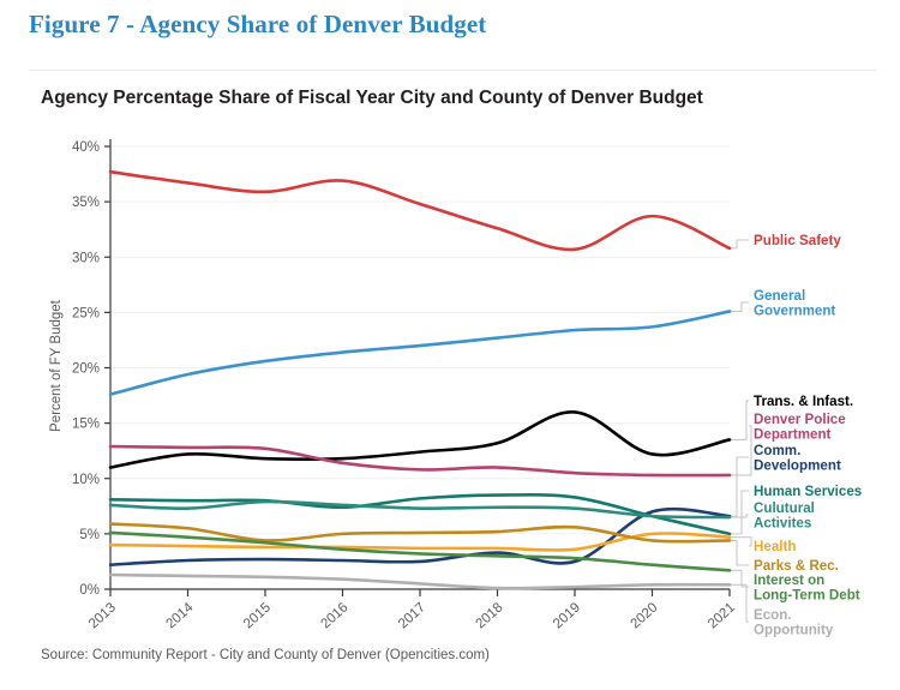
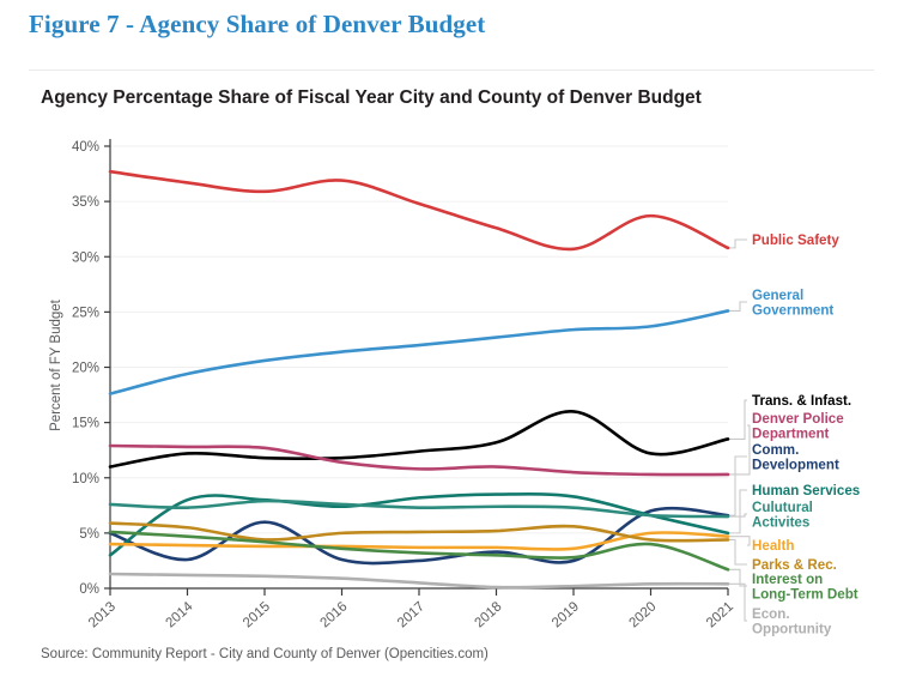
Comm. Development/2013: 2% -> 5%
Human Services/2013: 8% -> 3%
Comm. Development/2015: 3% -> 6%
Interest on Long-Term Debt/2020: 2% -> 4%
